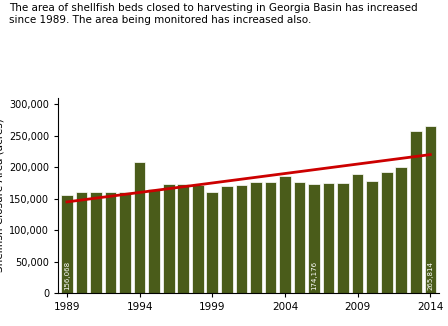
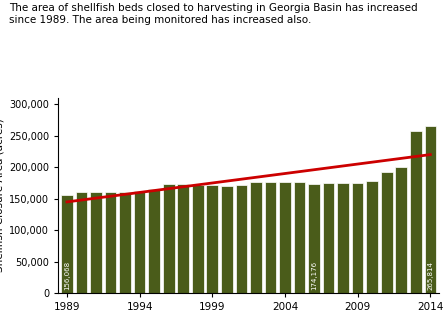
1994: 208,000 -> 163,000
1999: 160,000 -> 172,000
2004: 186,000 -> 176,000
2009: 190,000 -> 175,000
